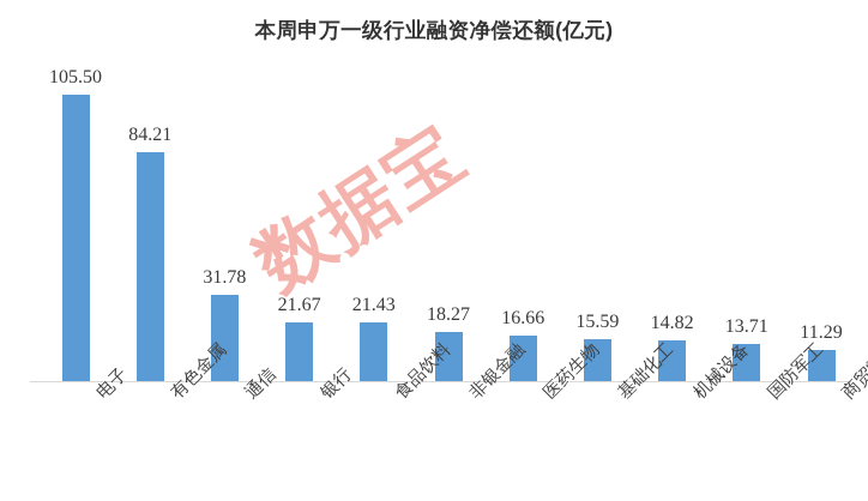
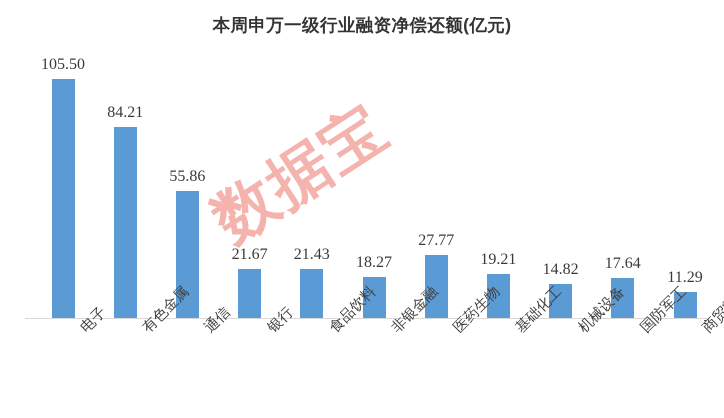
通信: 31.78 -> 55.86
医药生物: 16.66 -> 27.77
基础化工: 15.59 -> 19.21
国防军工: 13.71 -> 17.64
